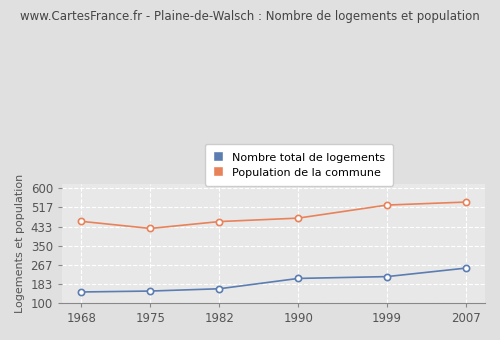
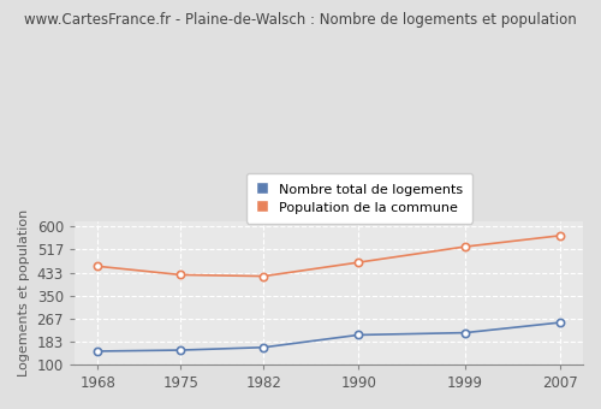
Population de la commune/1982: 455 -> 420
Population de la commune/2007: 540 -> 567
